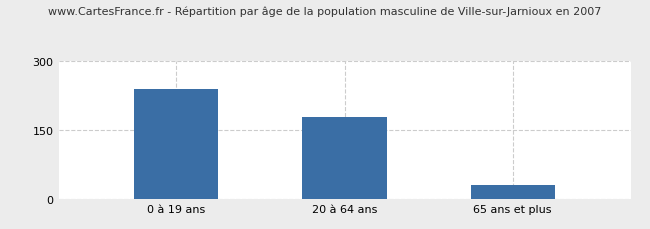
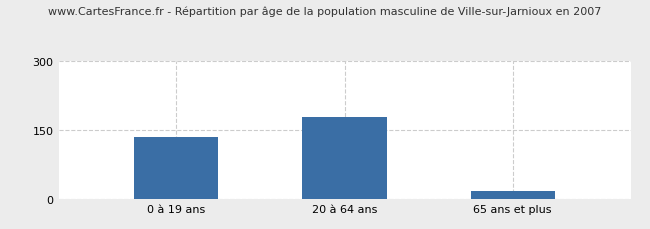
0 à 19 ans: 240 -> 135
65 ans et plus: 30 -> 18
